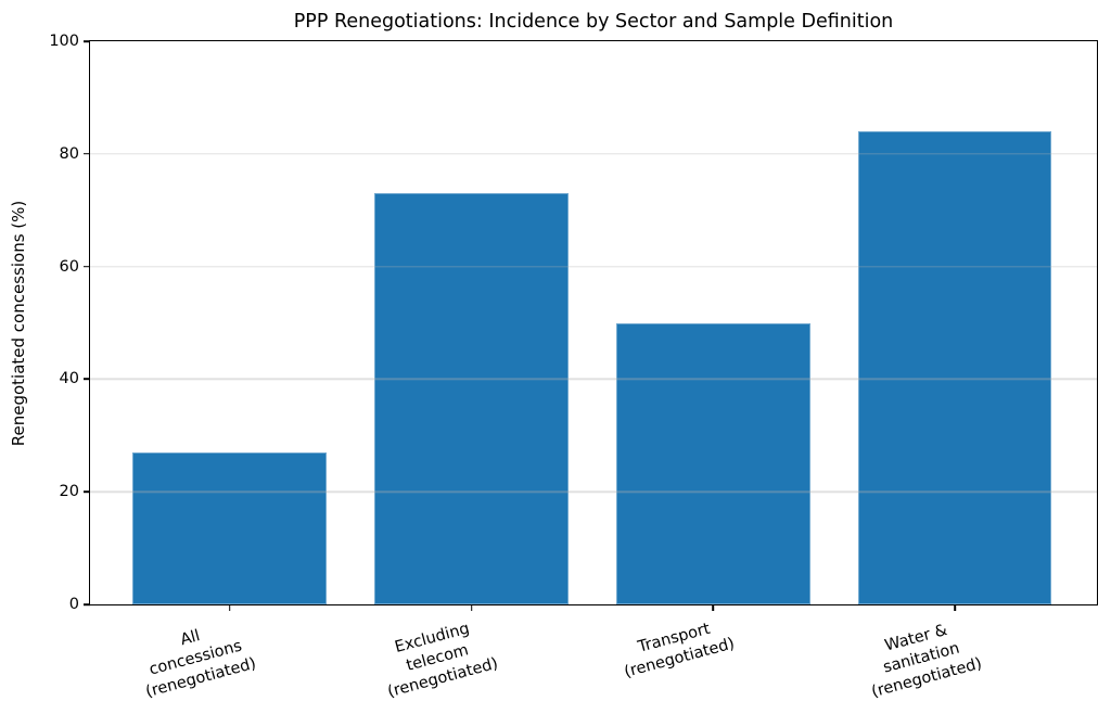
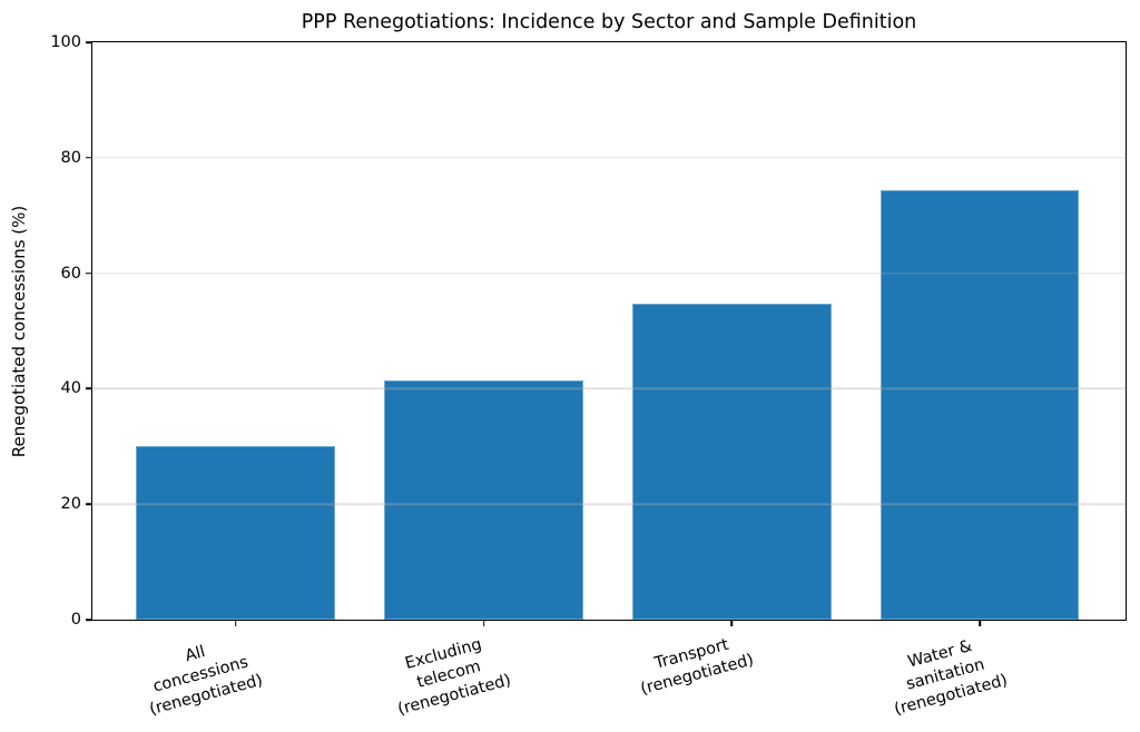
All concessions (renegotiated): 27 -> 30
Excluding telecom (renegotiated): 73 -> 42
Transport (renegotiated): 50 -> 55
Water & sanitation (renegotiated): 84 -> 74
